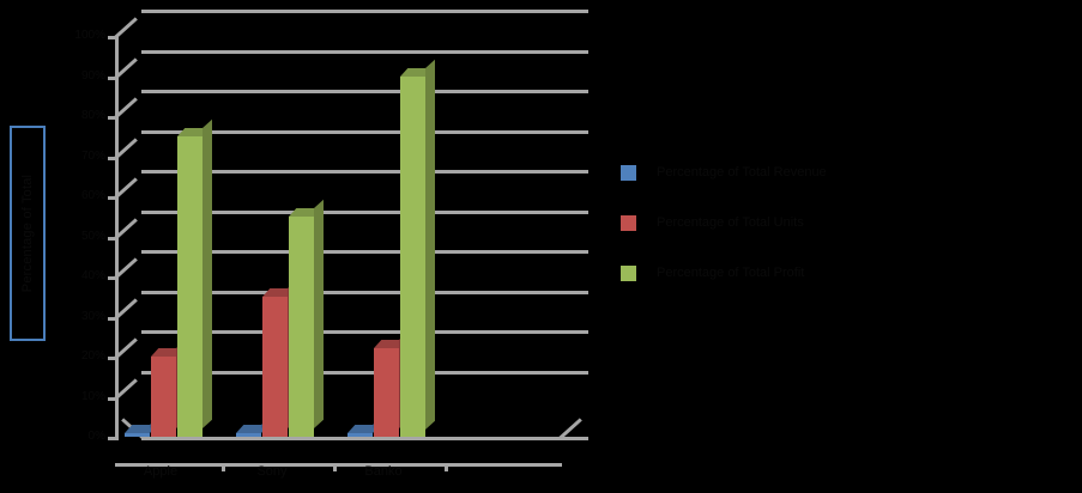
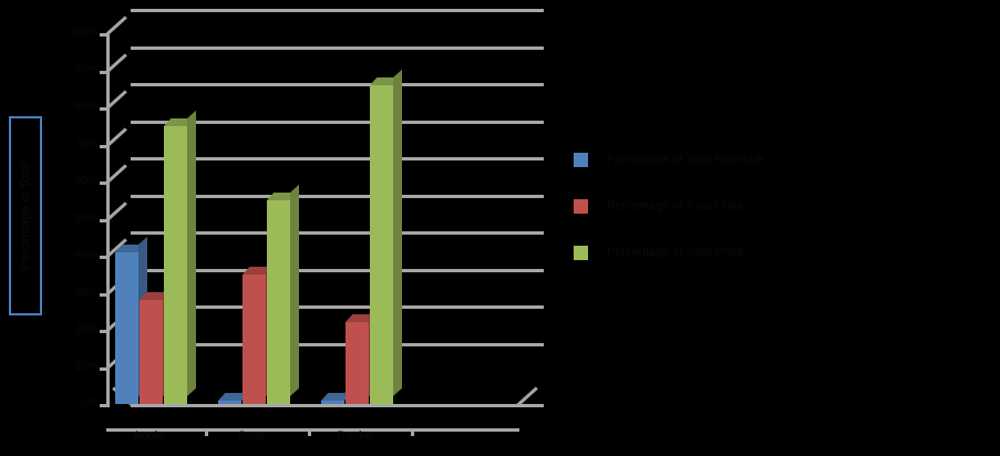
Percentage of Total Revenue/Apple: 1% -> 41%
Percentage of Total Units/Apple: 20% -> 28%
Percentage of Total Profit/Banko: 90% -> 86%
